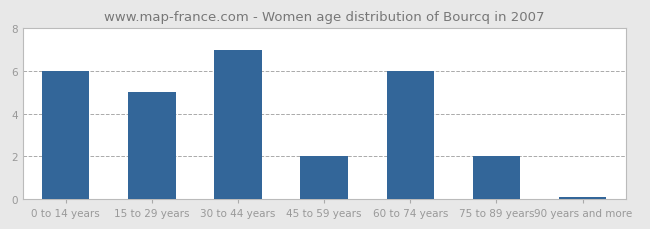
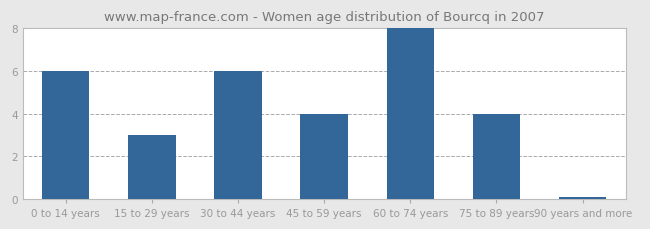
15 to 29 years: 5.0 -> 3.0
30 to 44 years: 7.0 -> 6.0
45 to 59 years: 2.0 -> 4.0
60 to 74 years: 6.0 -> 8.0
75 to 89 years: 2.0 -> 4.0
